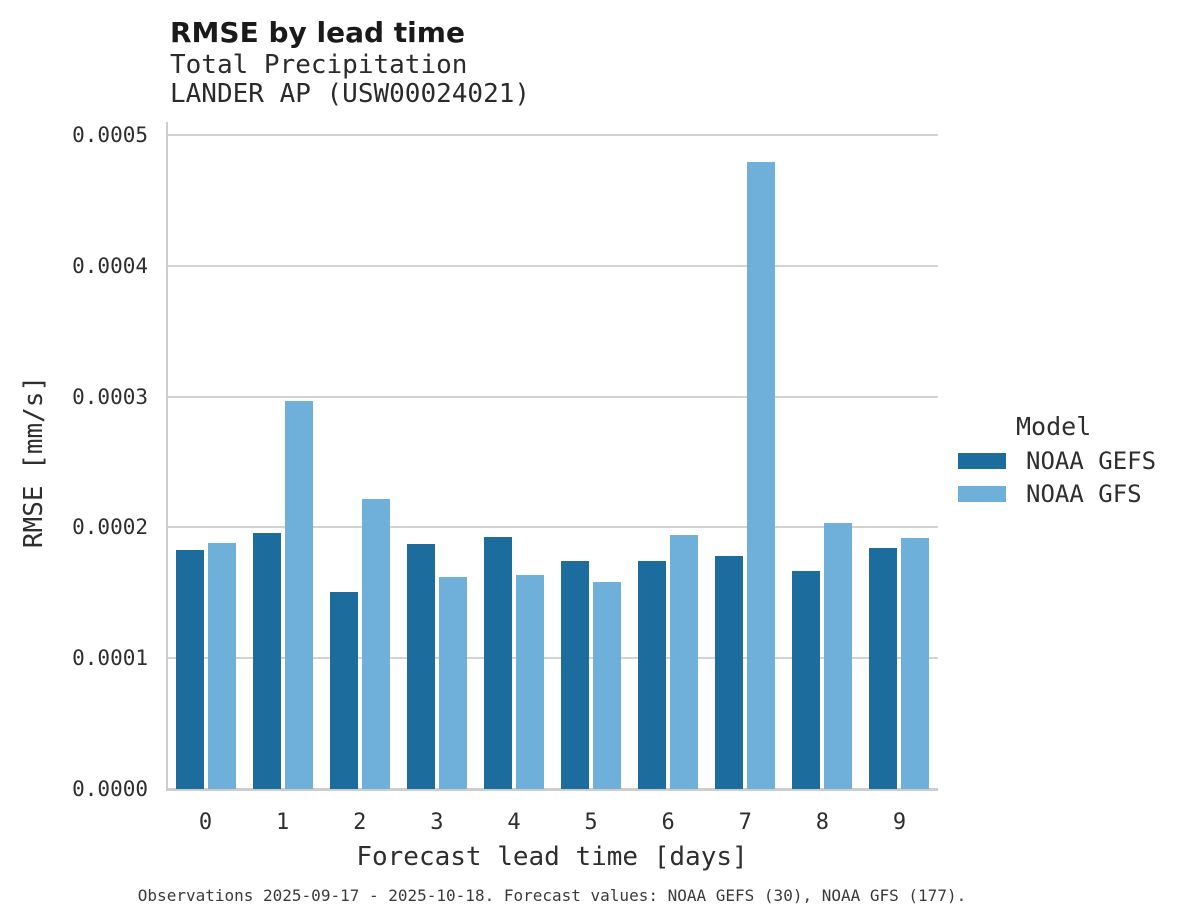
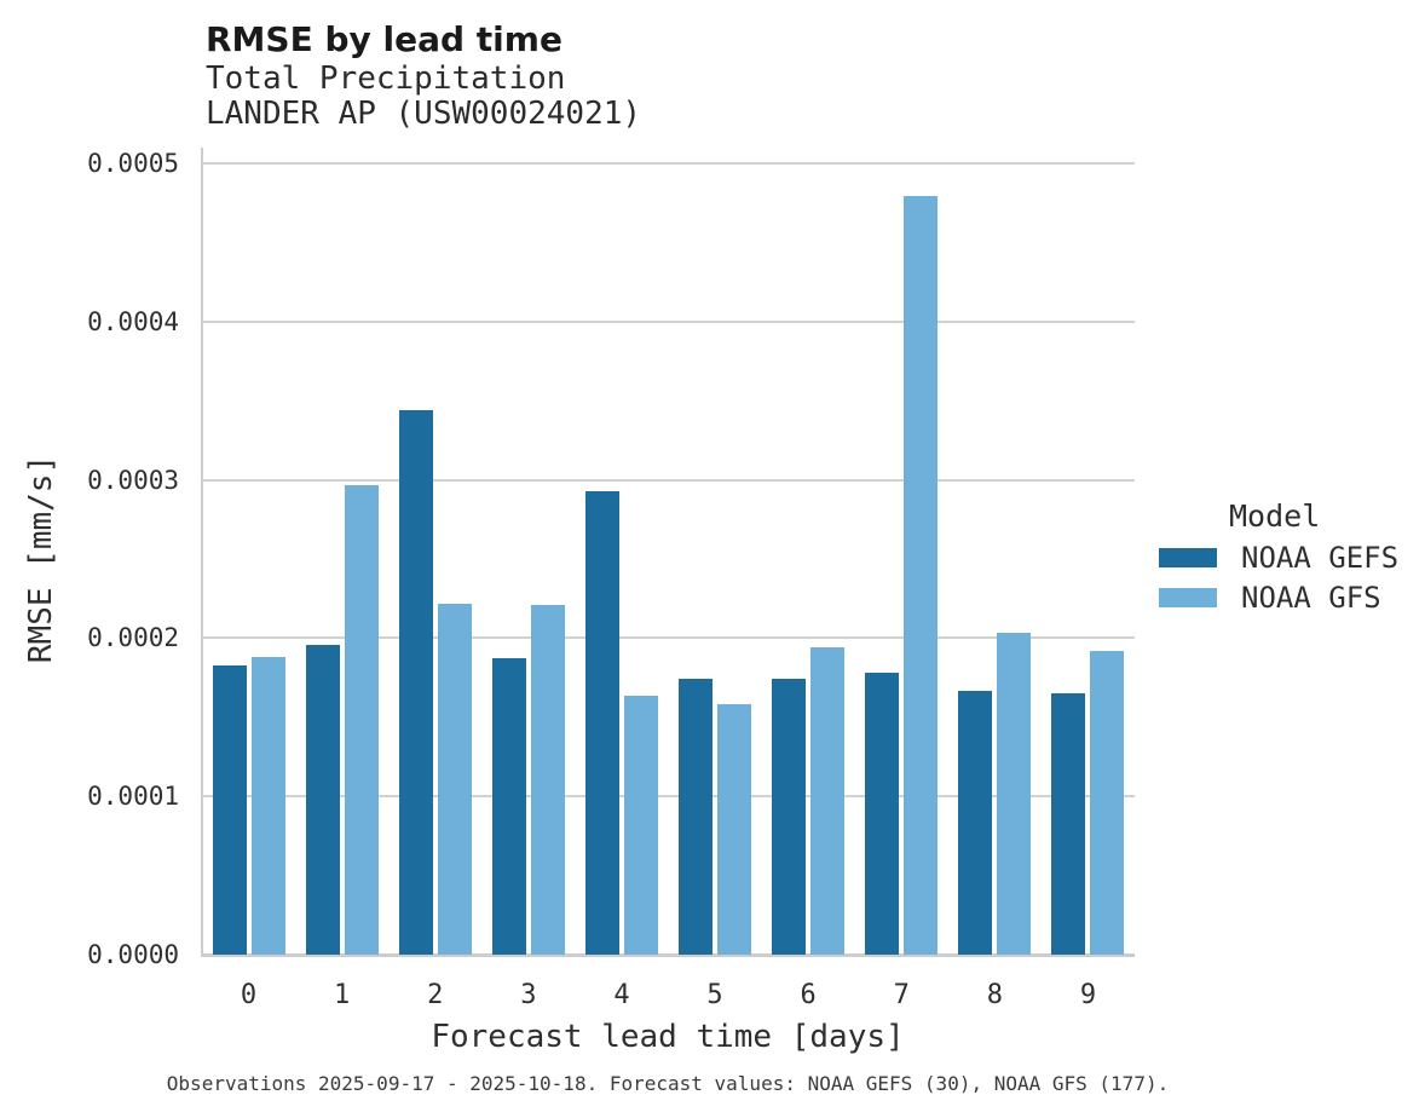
NOAA GEFS/2: 0.000151 -> 0.000344
NOAA GFS/3: 0.000162 -> 0.000221
NOAA GEFS/4: 0.000193 -> 0.000293
NOAA GEFS/9: 0.000184 -> 0.000165
